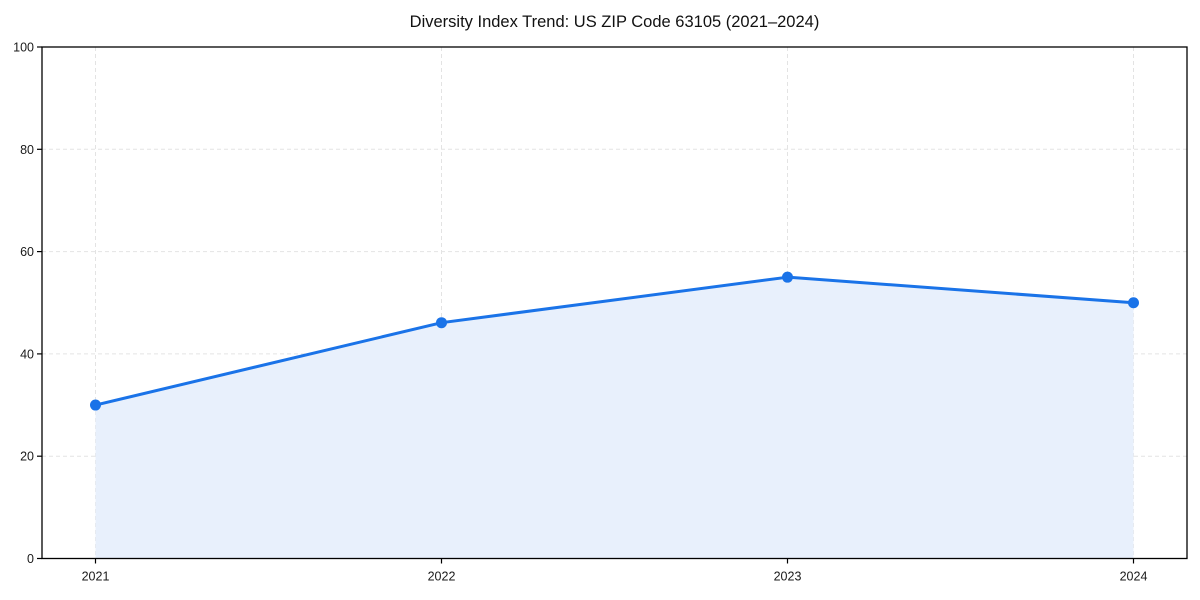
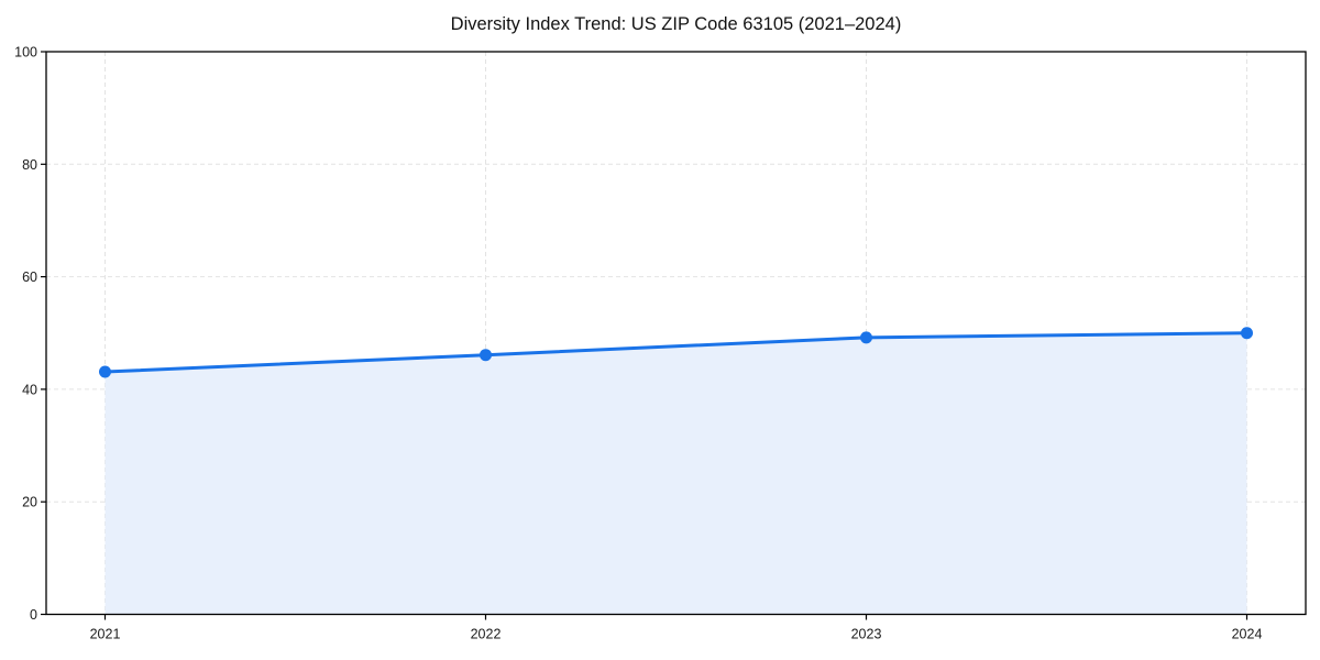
2021: 30 -> 43
2023: 55 -> 49
